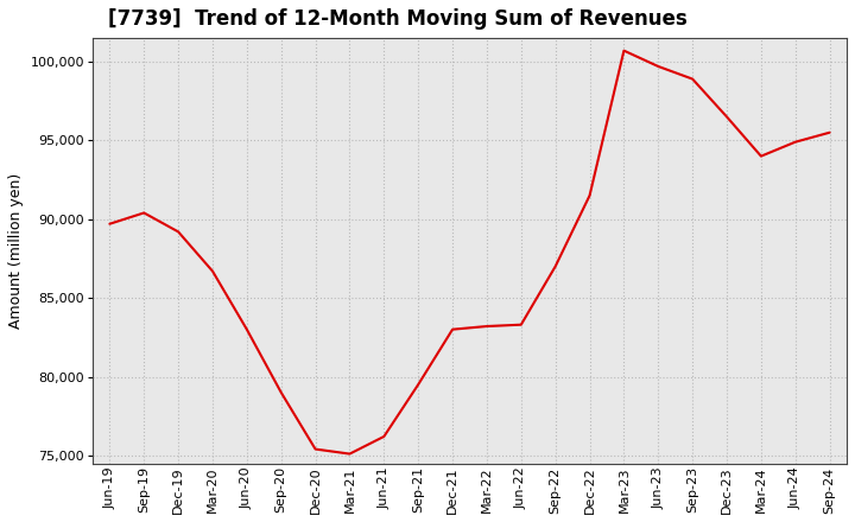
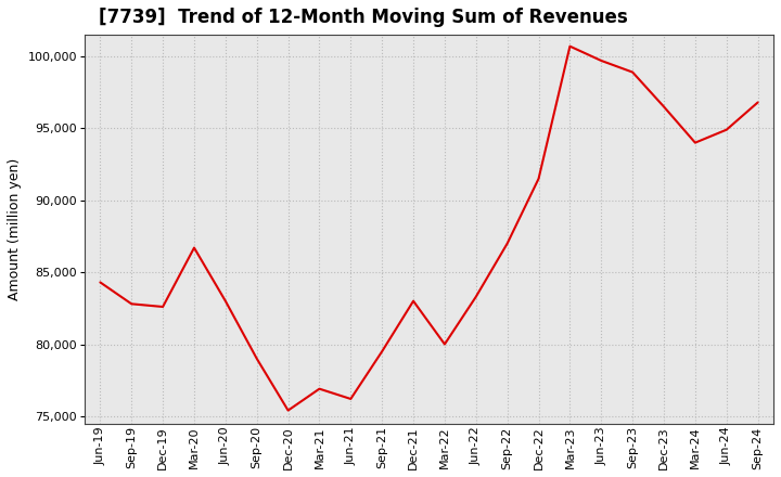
Jun-19: 89,700 -> 84,300
Sep-19: 90,400 -> 82,800
Dec-19: 89,200 -> 82,600
Mar-21: 75,100 -> 76,900
Mar-22: 83,200 -> 80,000
Sep-24: 95,500 -> 96,800
